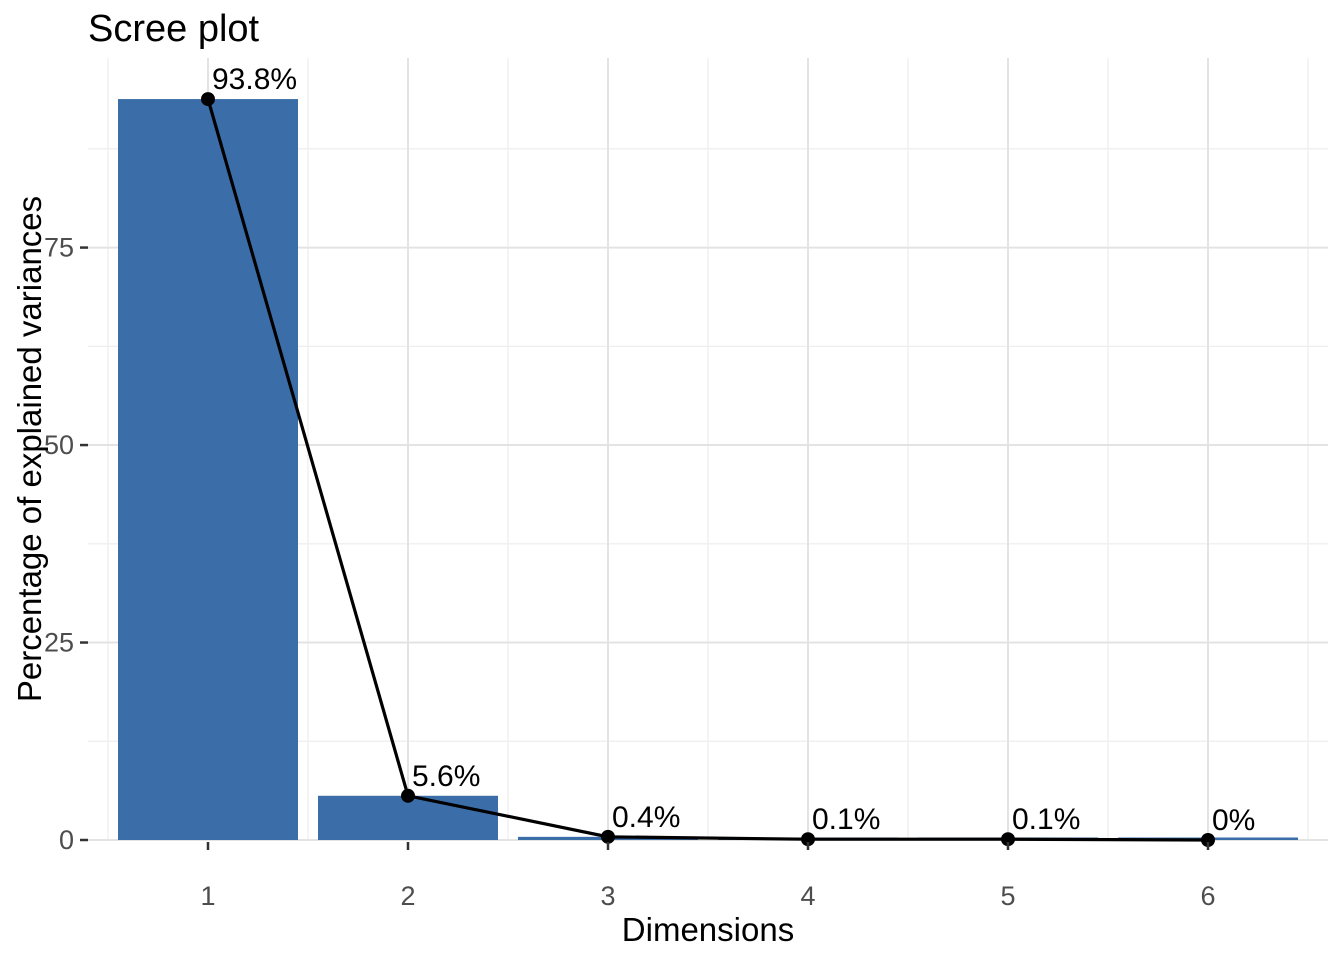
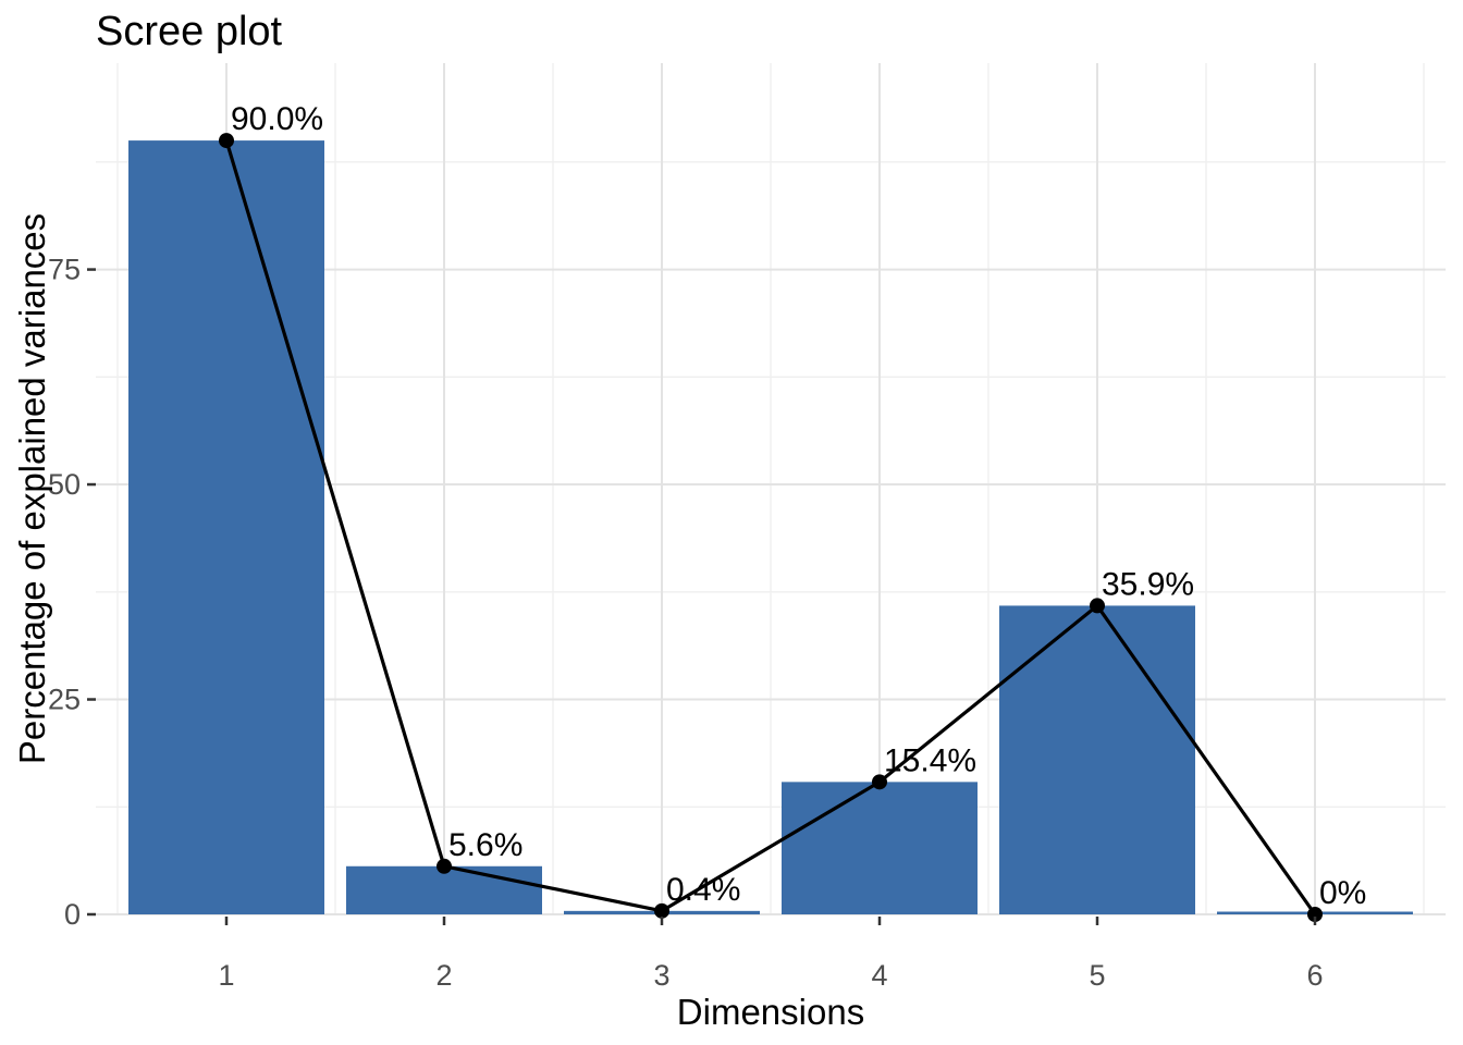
1: 93.8% -> 90.0%
4: 0.1% -> 15.4%
5: 0.1% -> 35.9%
